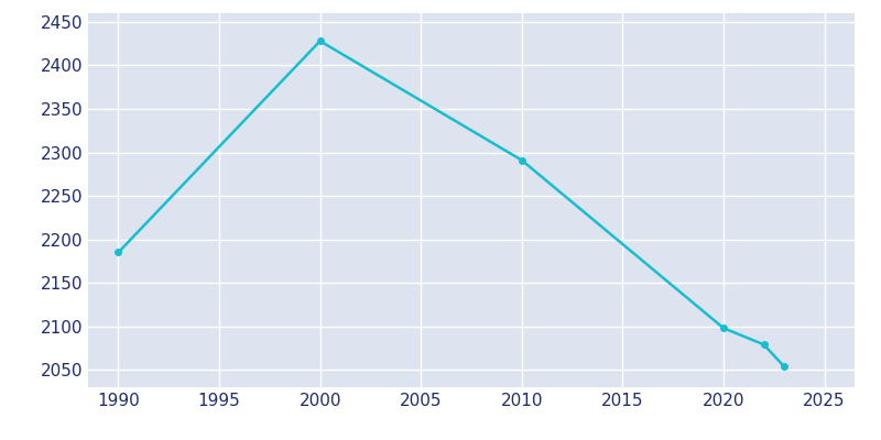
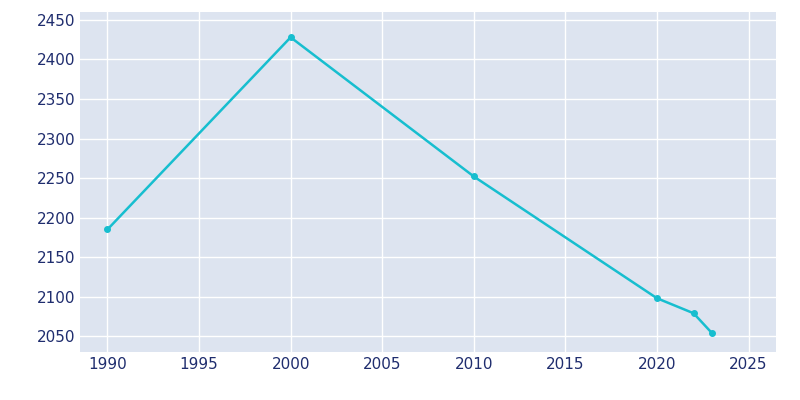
2010: 2291 -> 2252
